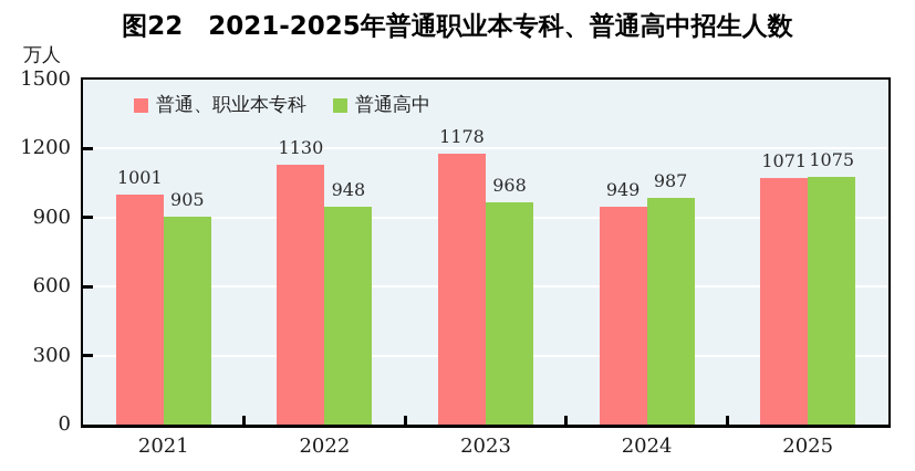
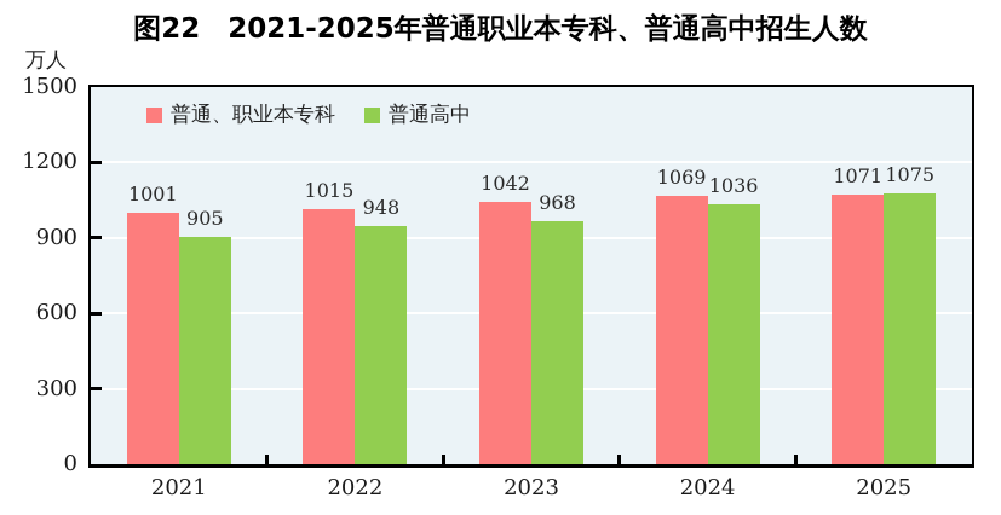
普通、职业本专科/2022: 1130 -> 1015
普通、职业本专科/2023: 1178 -> 1042
普通、职业本专科/2024: 949 -> 1069
普通高中/2024: 987 -> 1036
